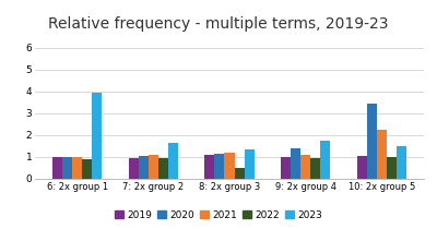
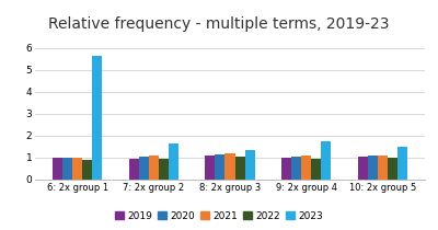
2023/6: 2x group 1: 3.95 -> 5.65
2022/8: 2x group 3: 0.50 -> 1.05
2020/9: 2x group 4: 1.40 -> 1.05
2020/10: 2x group 5: 3.45 -> 1.07
2021/10: 2x group 5: 2.25 -> 1.08
